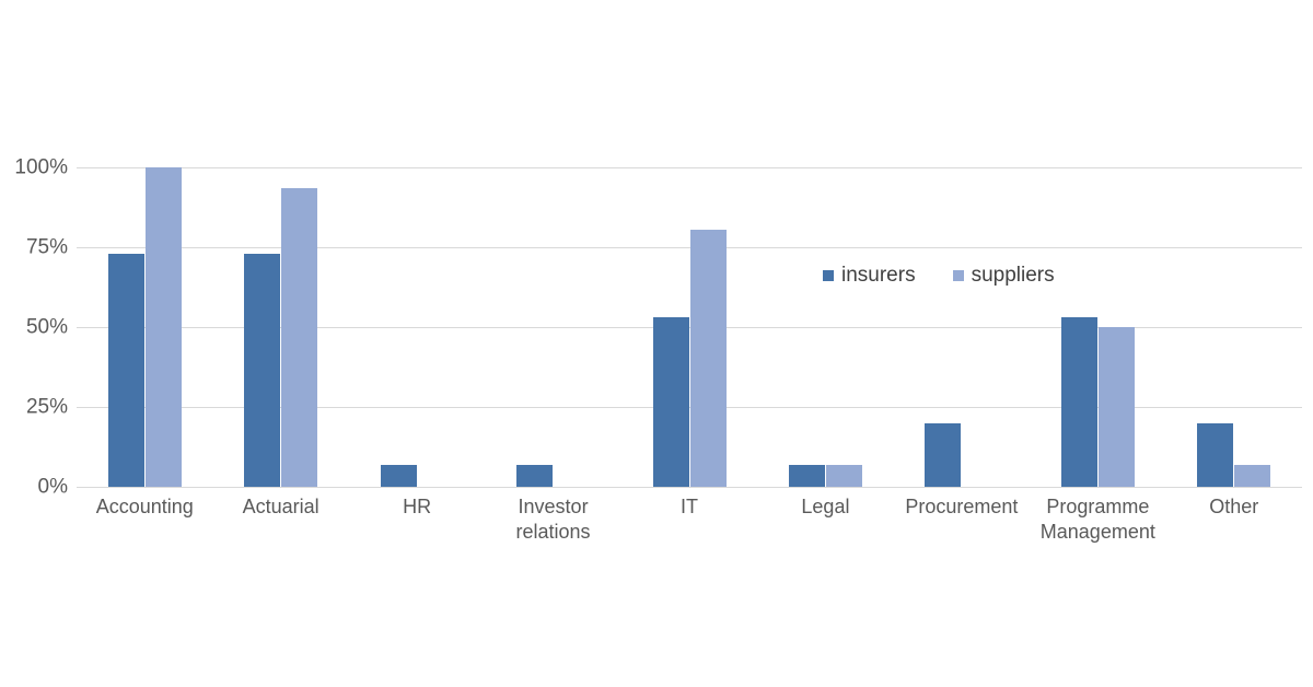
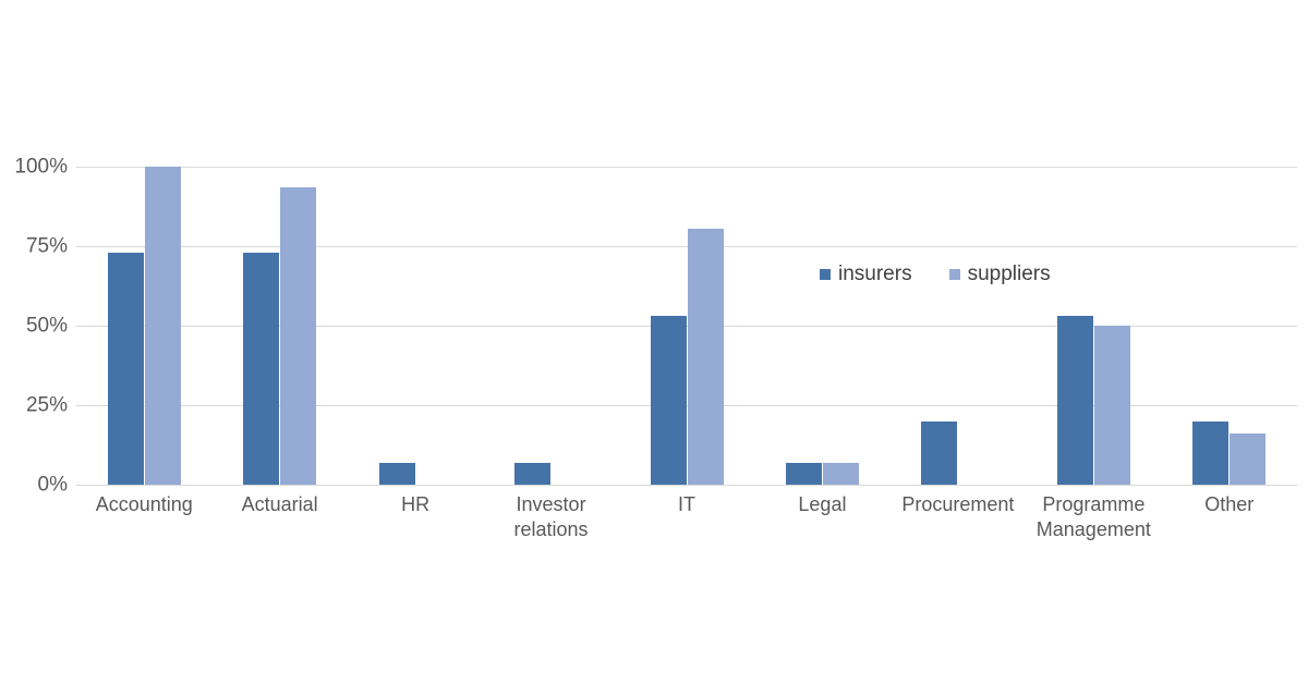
suppliers/Other: 7% -> 16%
